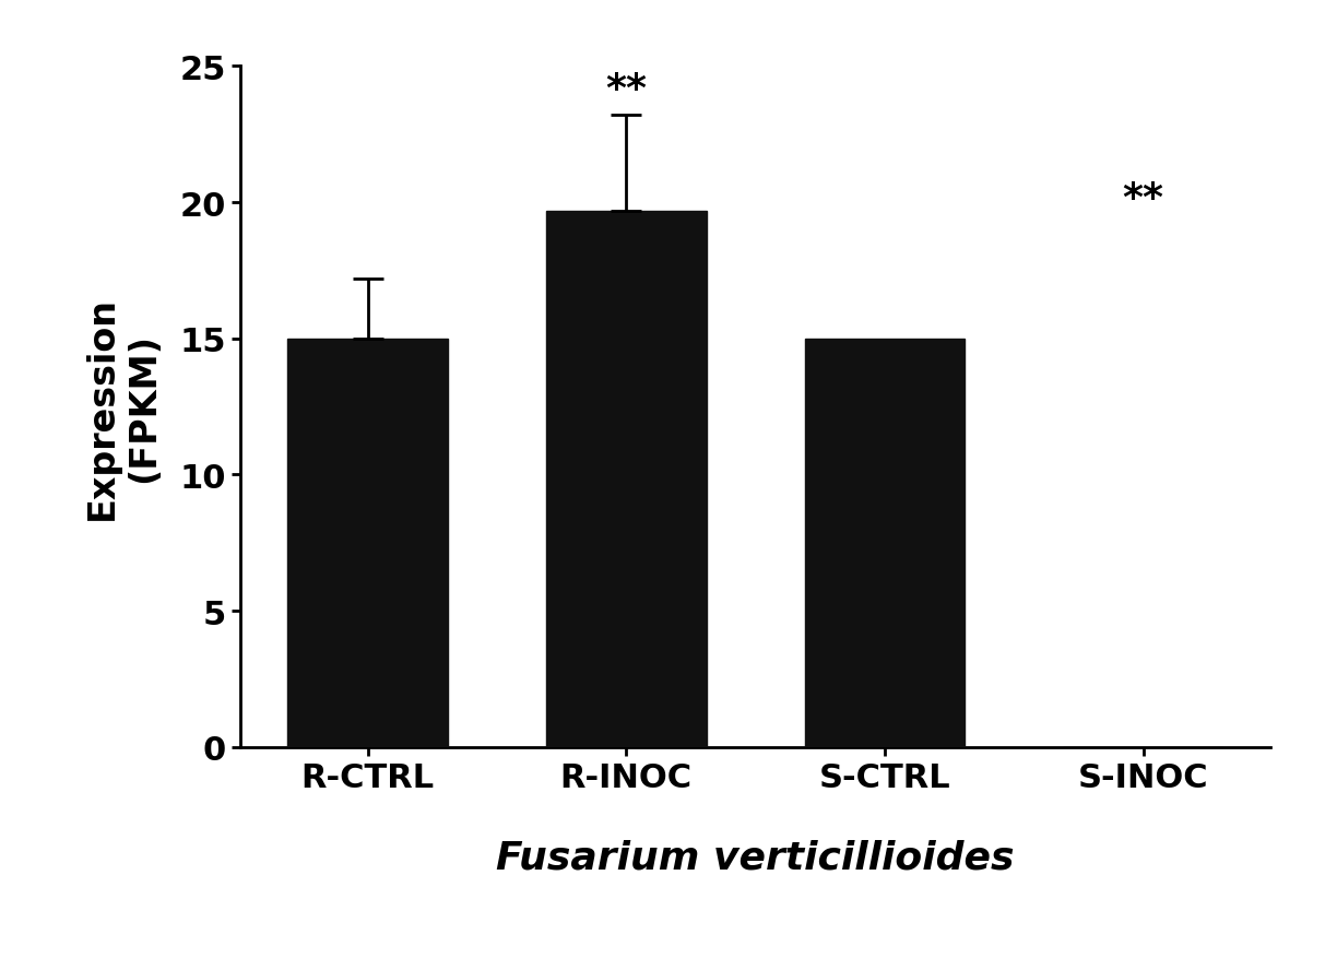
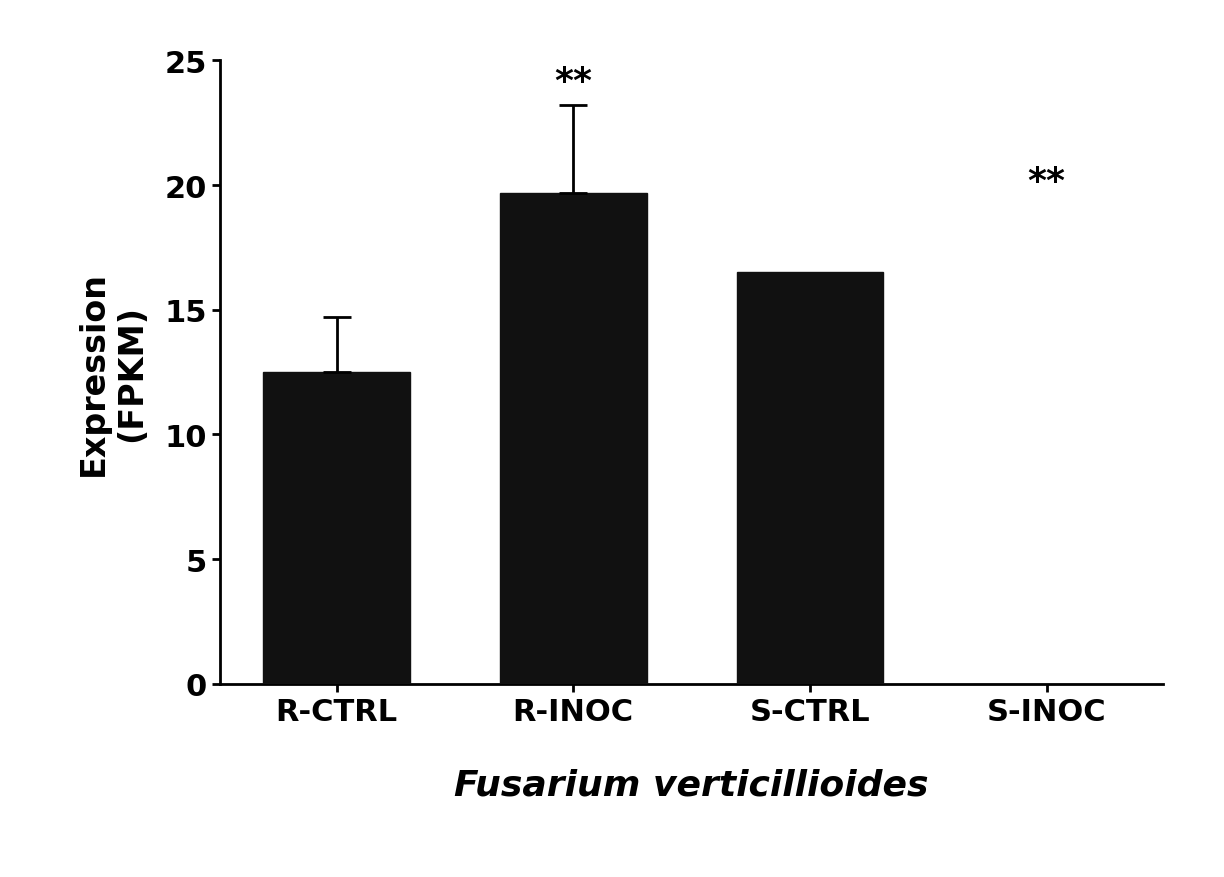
R-CTRL: 15.0 -> 12.5
S-CTRL: 15.0 -> 16.5
